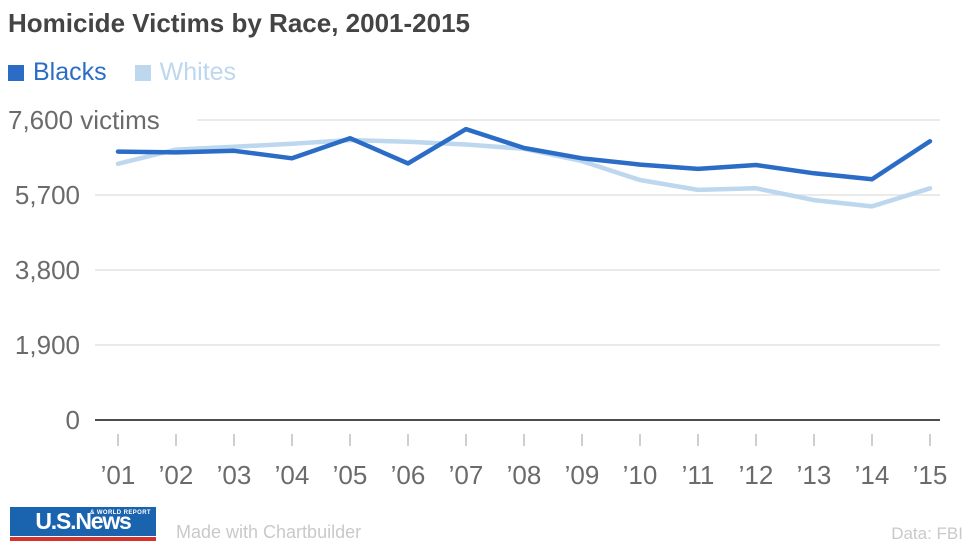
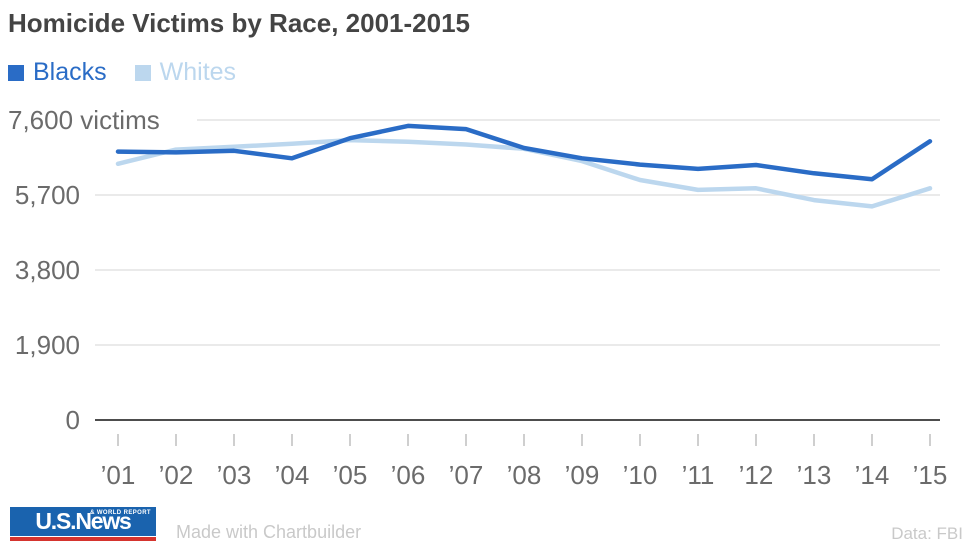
Blacks/’06: 6500 -> 7400
